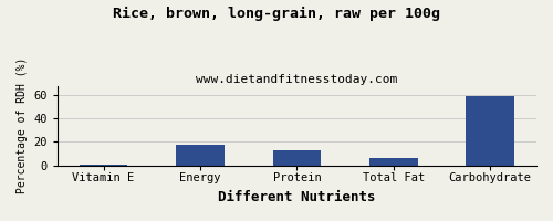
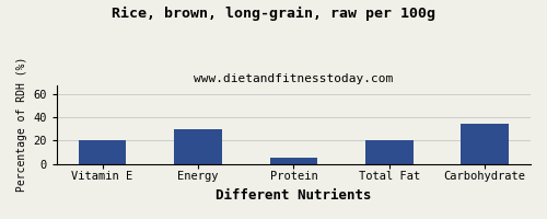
Vitamin E: 0 -> 20
Energy: 18 -> 30
Protein: 13 -> 5
Total Fat: 6 -> 20
Carbohydrate: 60 -> 35
